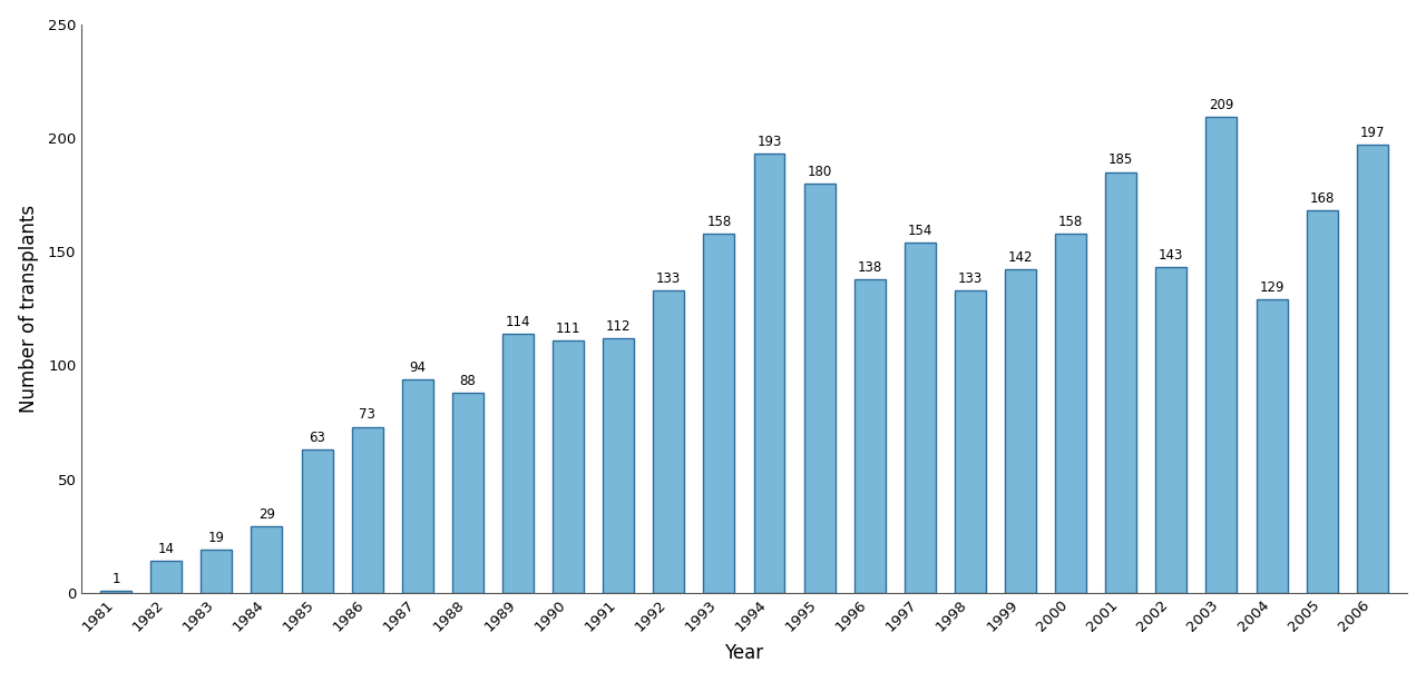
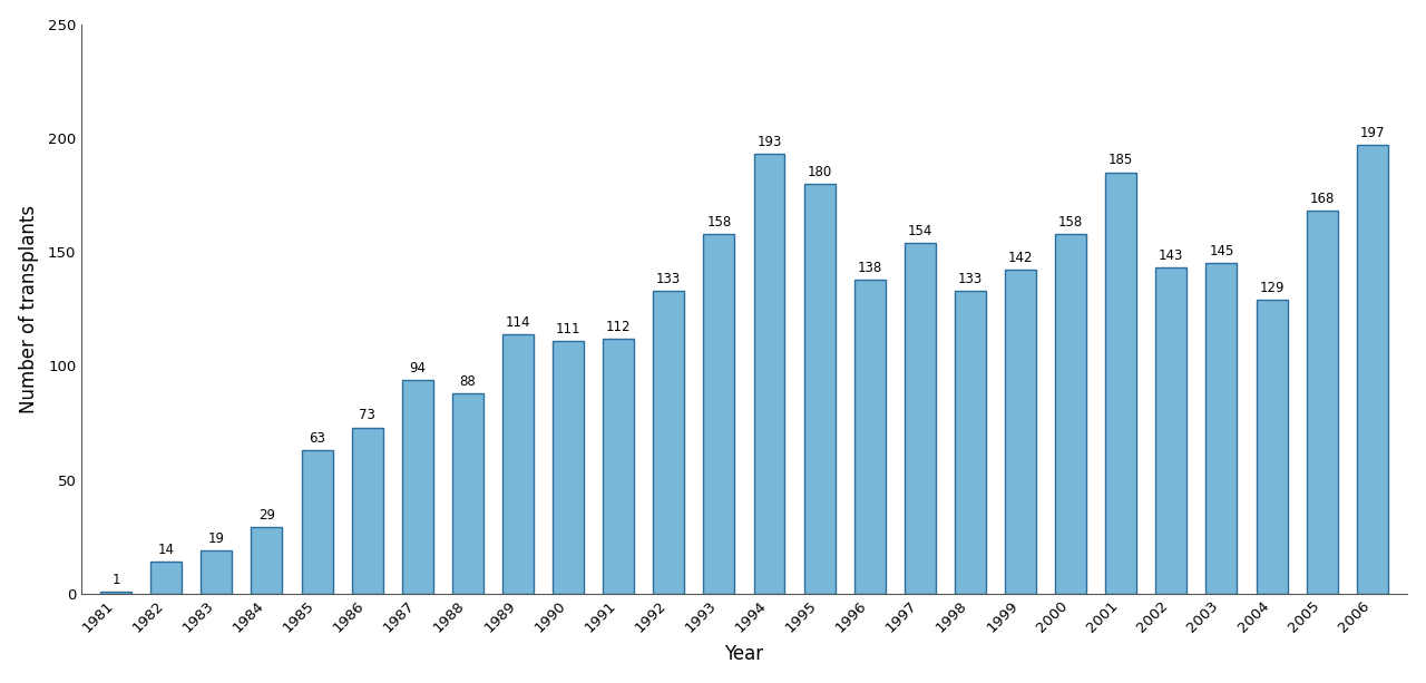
2003: 209 -> 145
